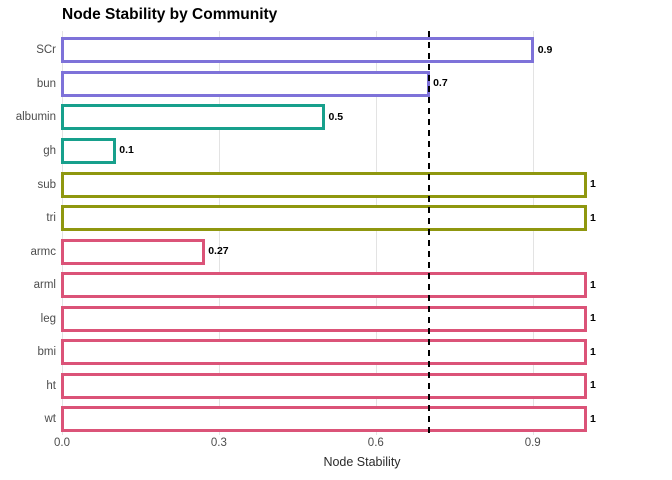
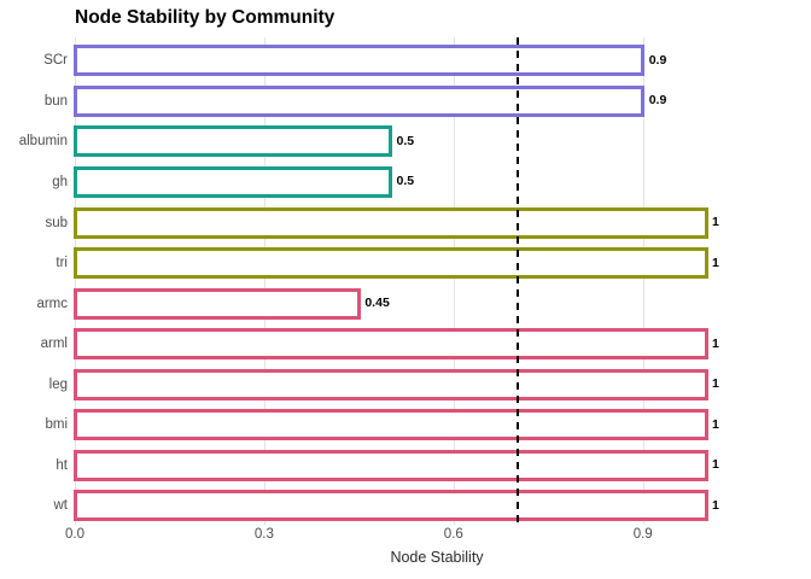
bun: 0.7 -> 0.9
gh: 0.1 -> 0.5
armc: 0.27 -> 0.45
